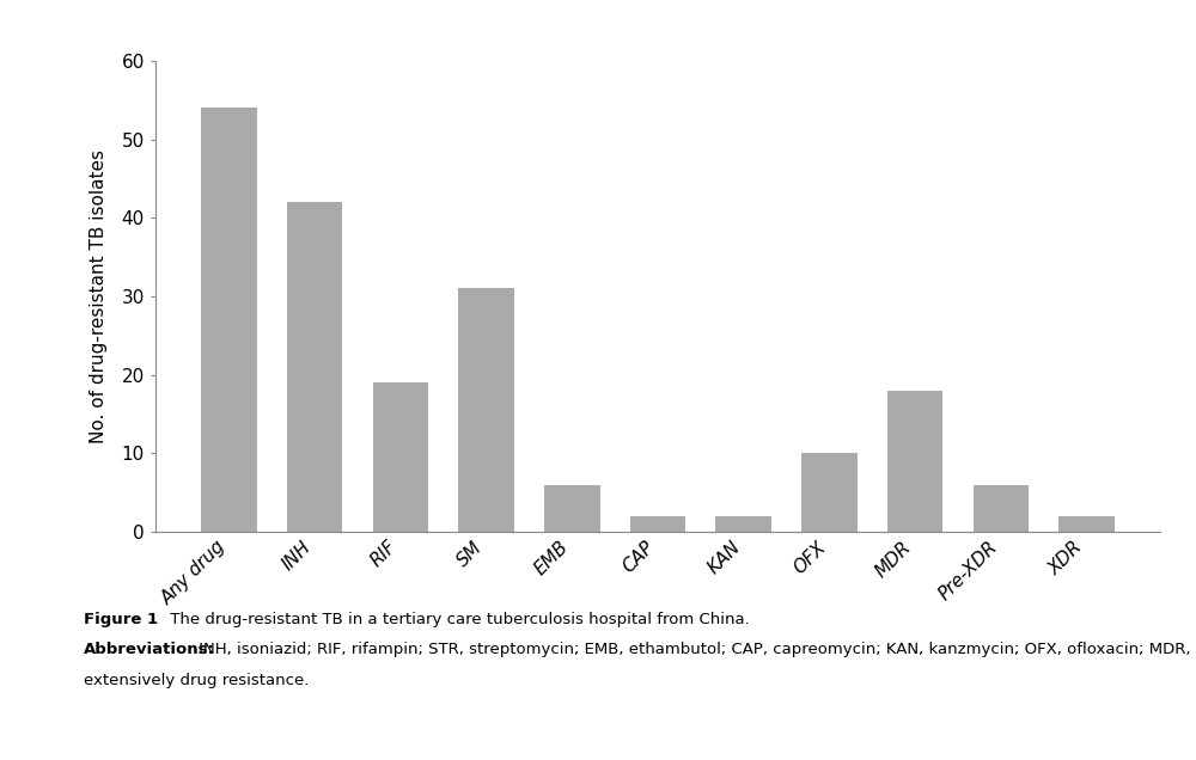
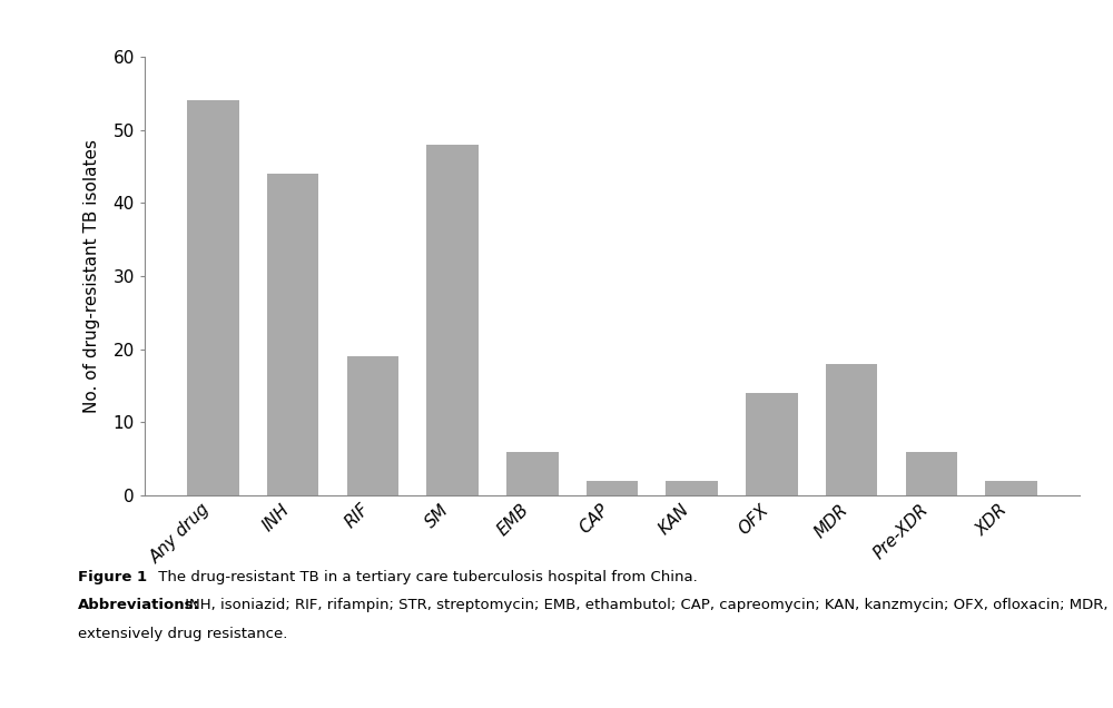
INH: 42 -> 44
SM: 31 -> 48
OFX: 10 -> 14
